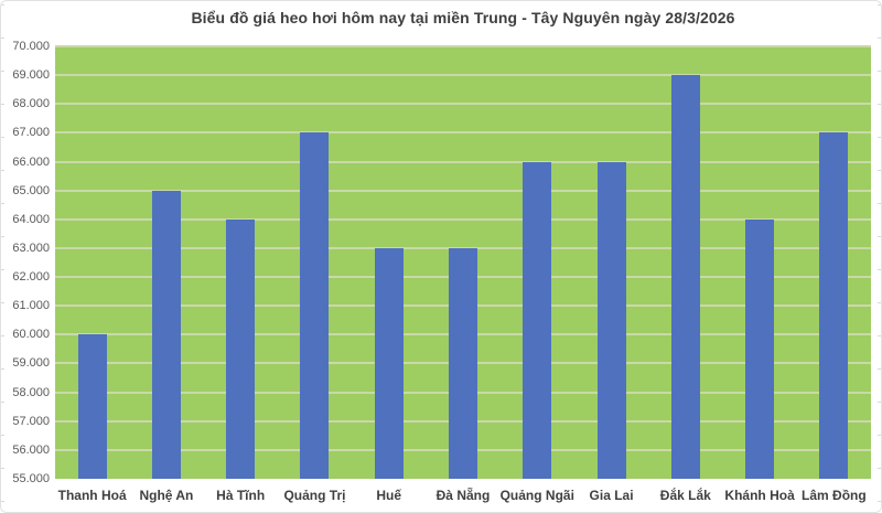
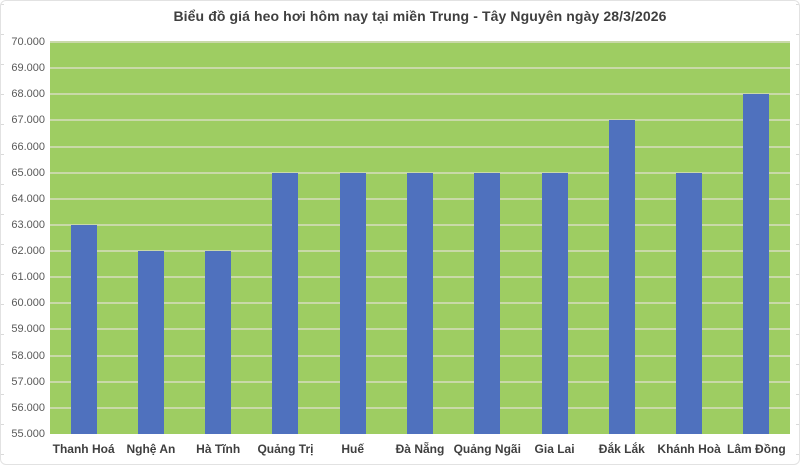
Thanh Hoá: 60000 -> 63000
Nghệ An: 65000 -> 62000
Hà Tĩnh: 64000 -> 62000
Quảng Trị: 67000 -> 65000
Huế: 63000 -> 65000
Đà Nẵng: 63000 -> 65000
Quảng Ngãi: 66000 -> 65000
Gia Lai: 66000 -> 65000
Đắk Lắk: 69000 -> 67000
Khánh Hoà: 64000 -> 65000
Lâm Đồng: 67000 -> 68000
